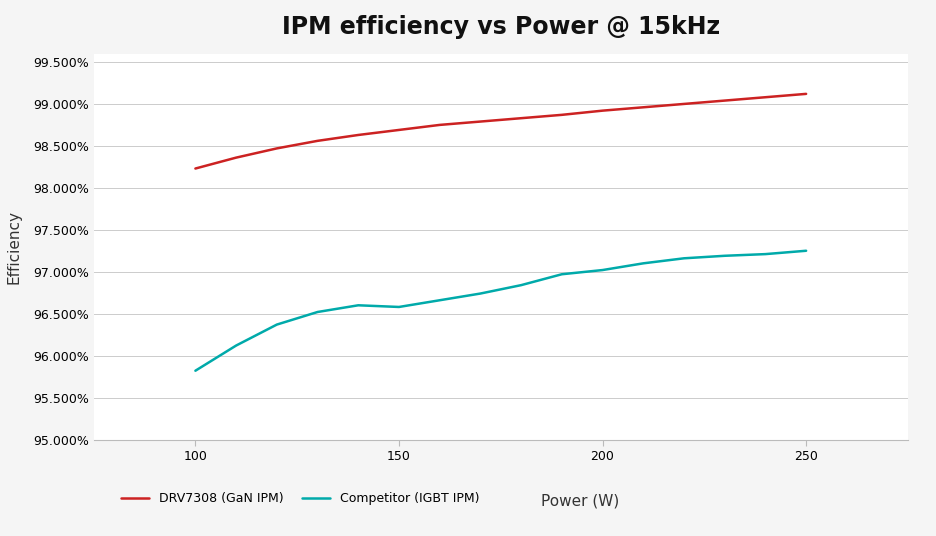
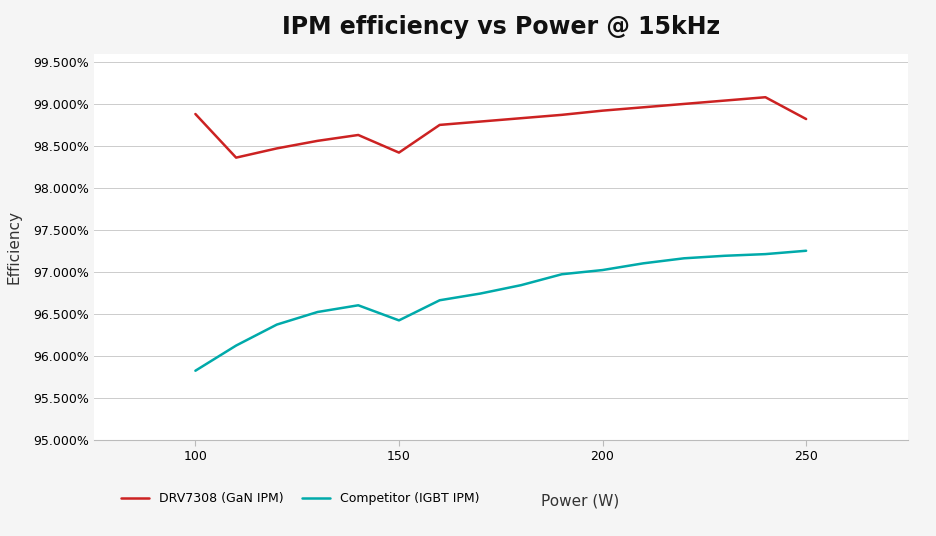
DRV7308 (GaN IPM)/100: 98.23% -> 98.88%
DRV7308 (GaN IPM)/150: 98.69% -> 98.42%
Competitor (IGBT IPM)/150: 96.58% -> 96.42%
DRV7308 (GaN IPM)/250: 99.12% -> 98.82%
